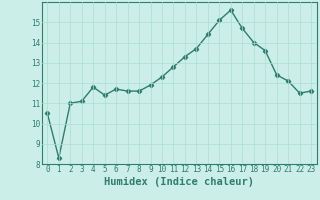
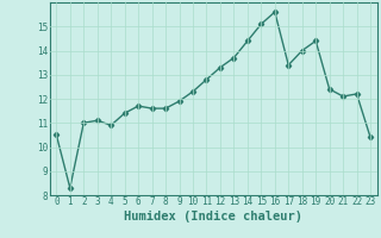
4: 11.8 -> 10.9
17: 14.7 -> 13.4
19: 13.6 -> 14.4
22: 11.5 -> 12.2
23: 11.6 -> 10.4
